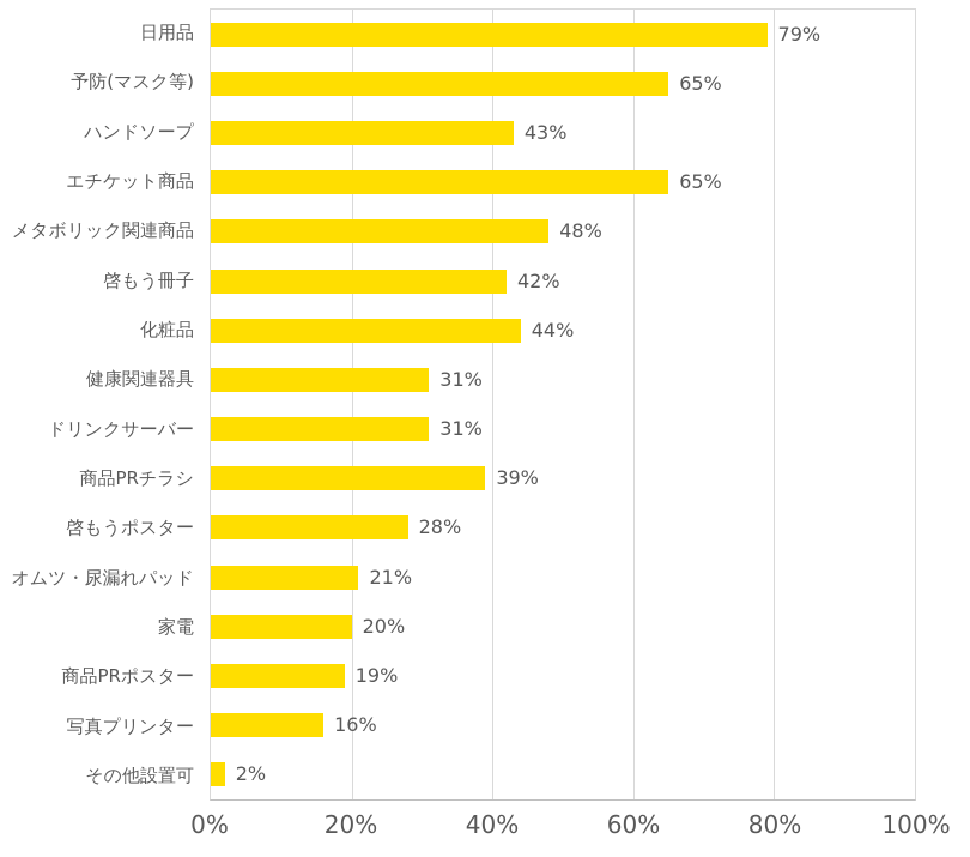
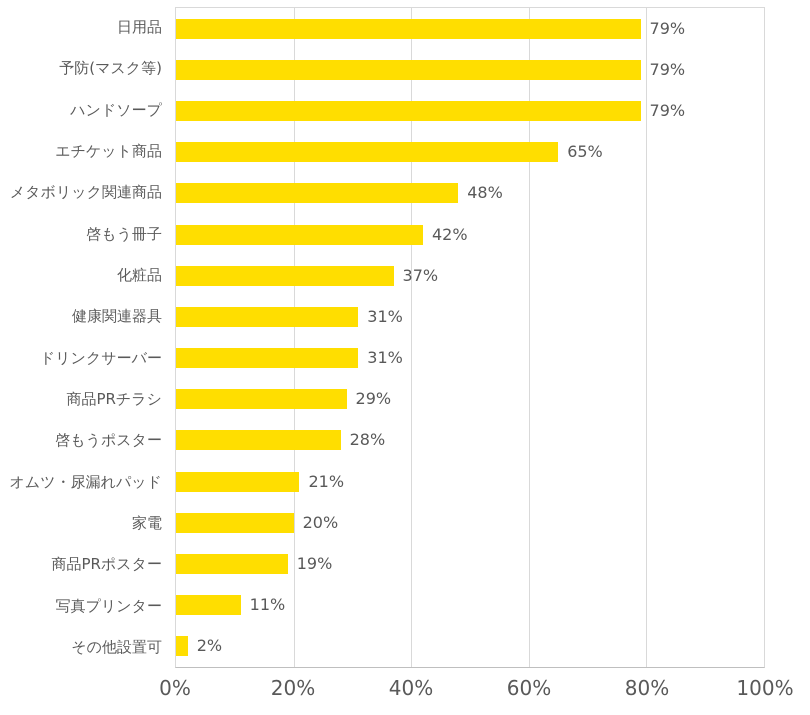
予防(マスク等): 65% -> 79%
ハンドソープ: 43% -> 79%
化粧品: 44% -> 37%
商品PRチラシ: 39% -> 29%
写真プリンター: 16% -> 11%
